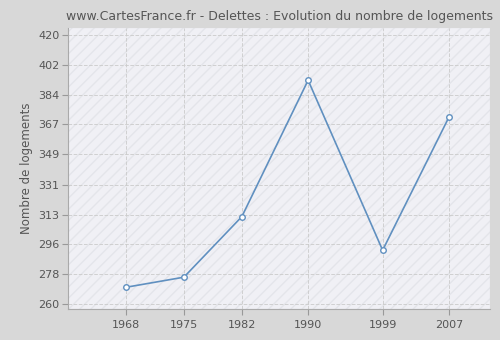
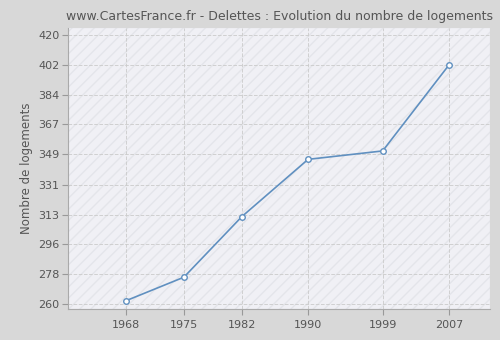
1968: 270 -> 262
1990: 393 -> 346
1999: 292 -> 351
2007: 371 -> 402
